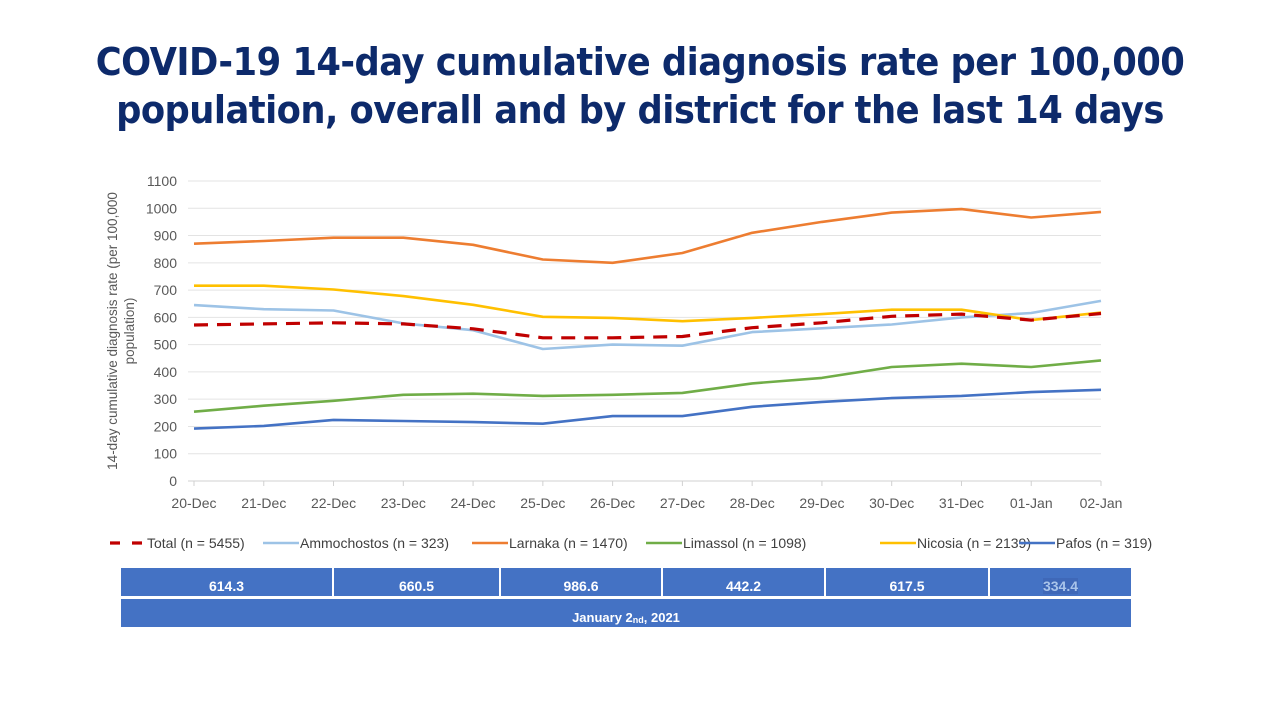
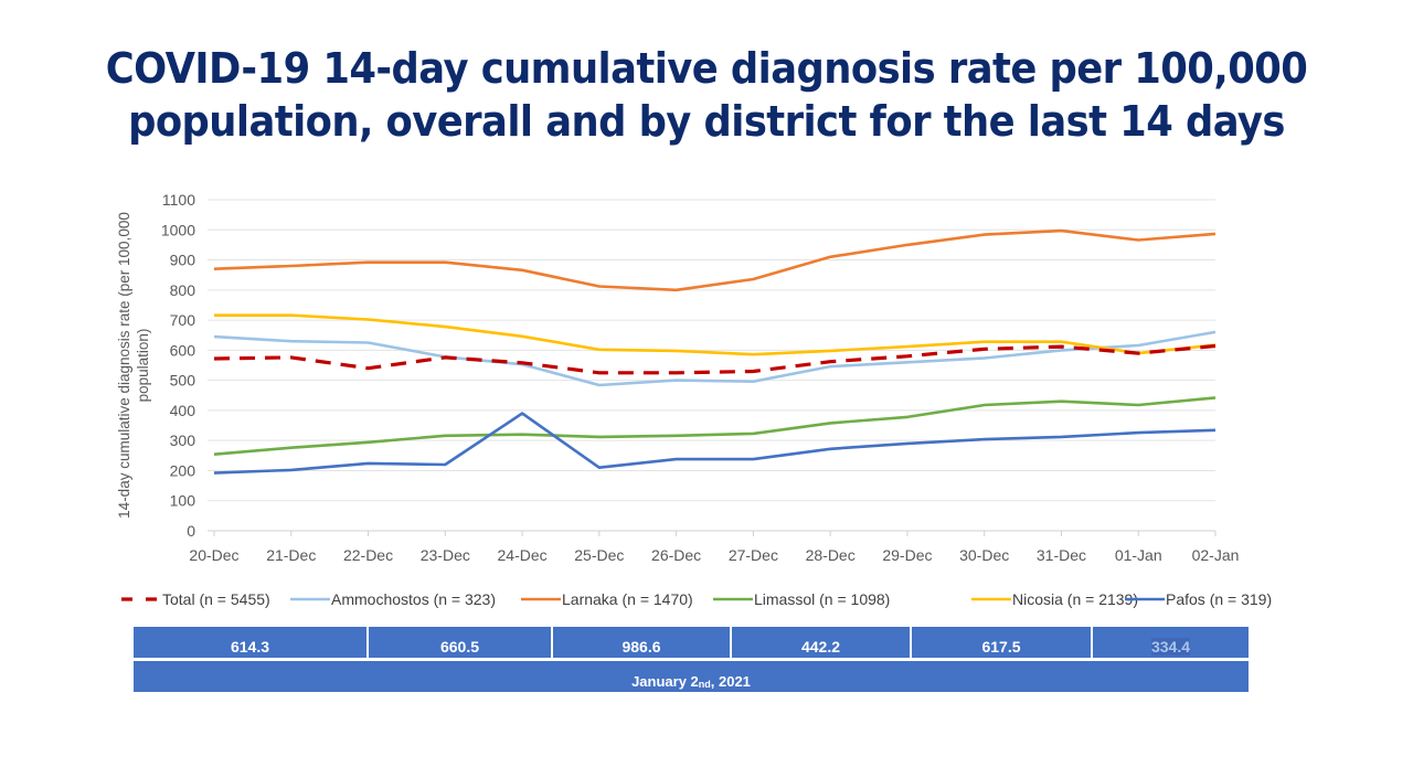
Total (n = 5455)/22-Dec: 580 -> 540
Pafos (n = 319)/24-Dec: 220 -> 390
